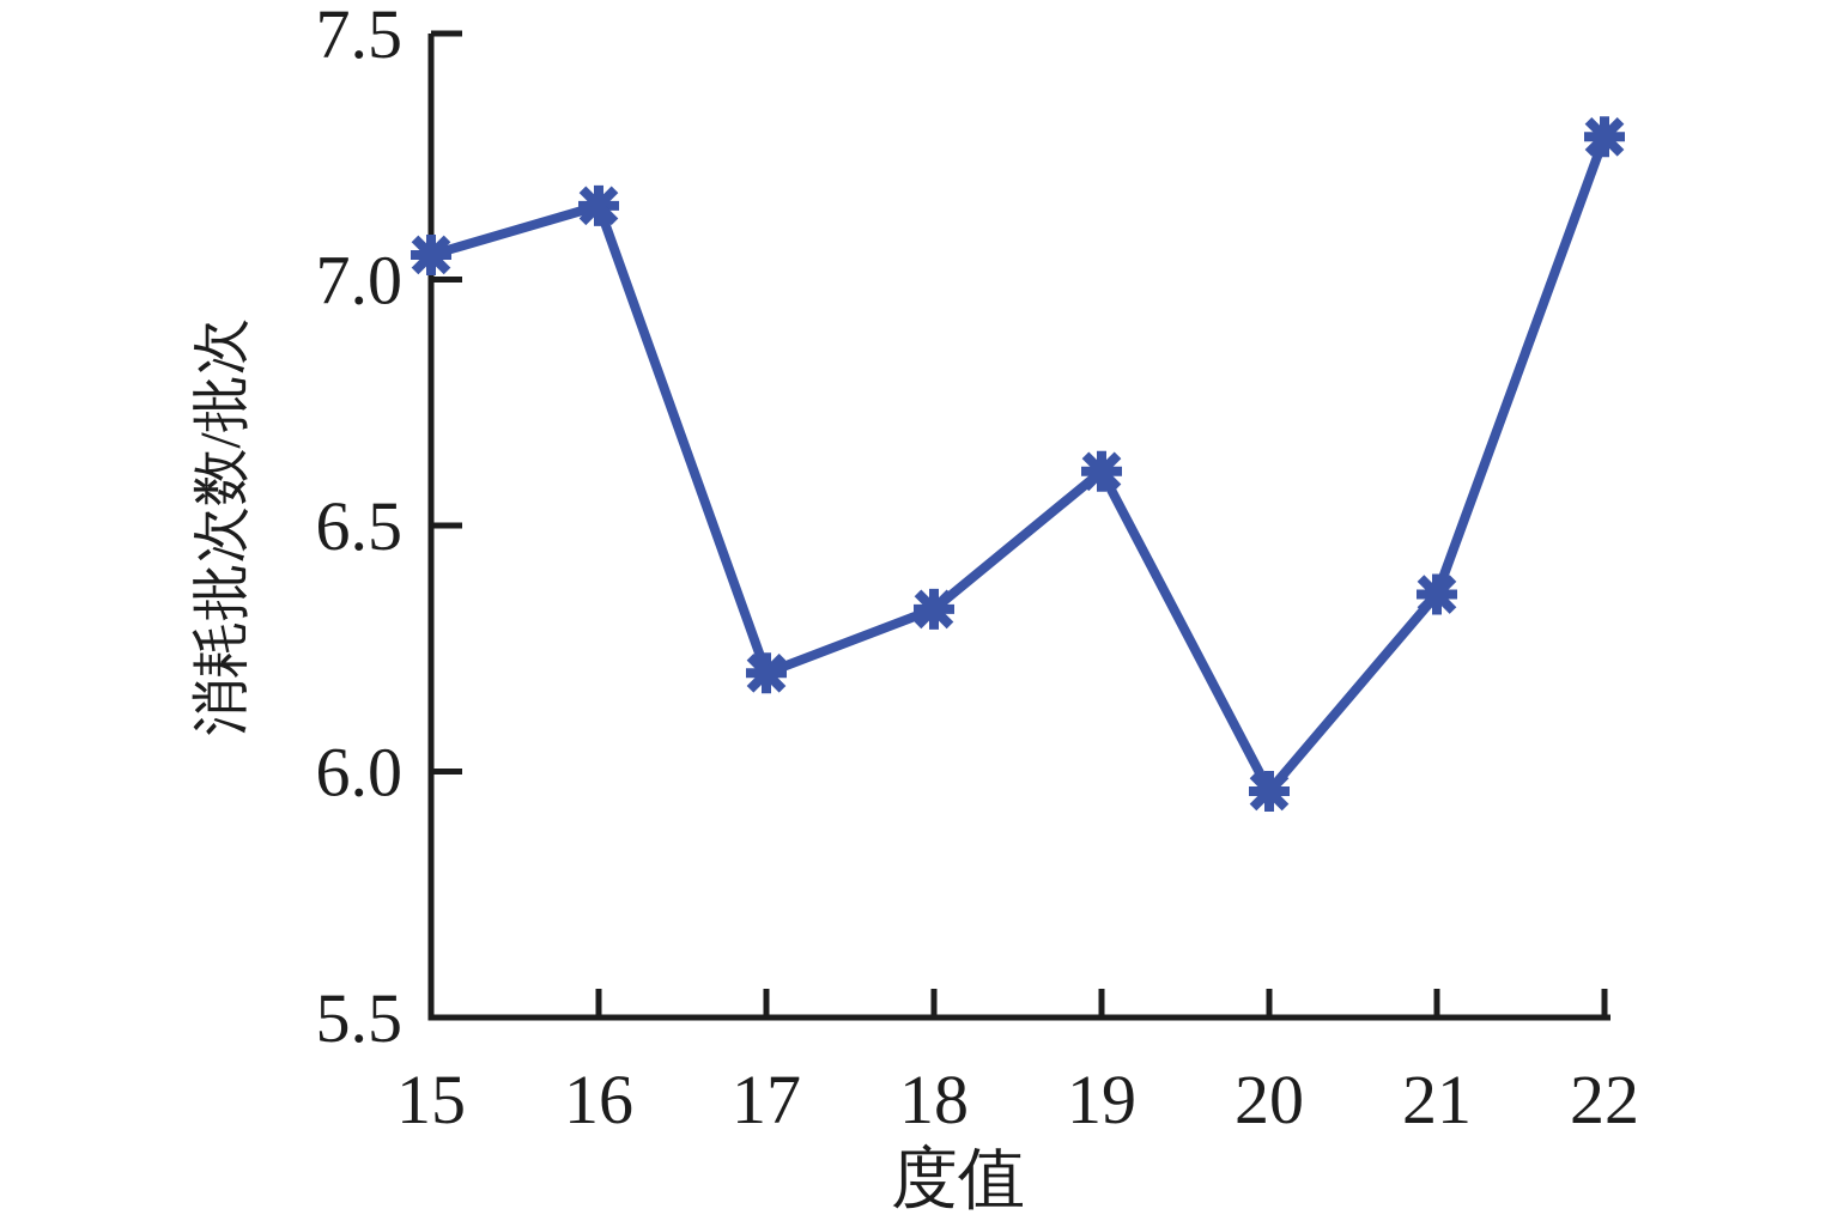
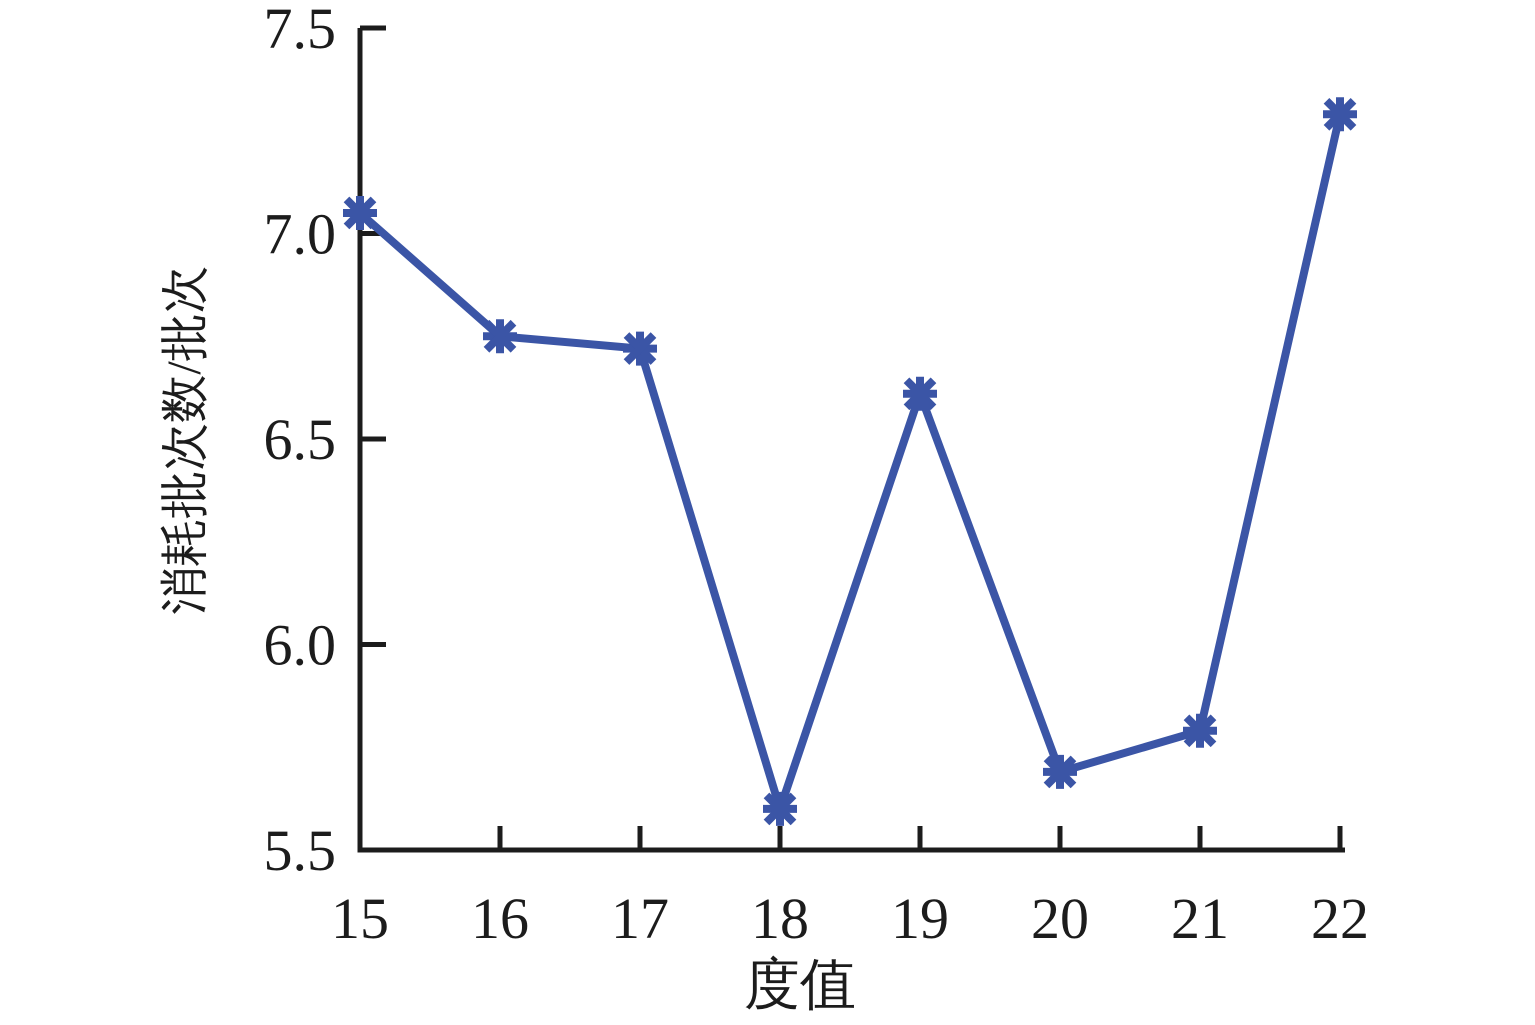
16: 7.15 -> 6.75
17: 6.20 -> 6.72
18: 6.33 -> 5.60
20: 5.96 -> 5.69
21: 6.36 -> 5.79
